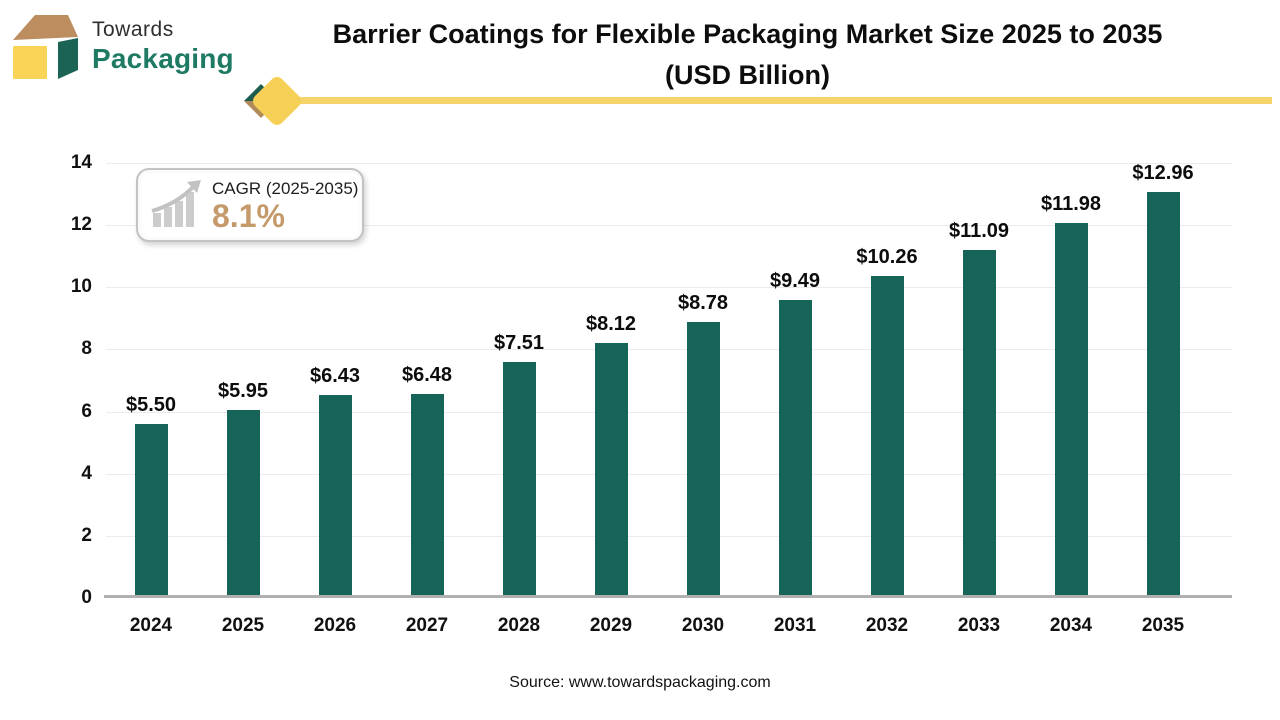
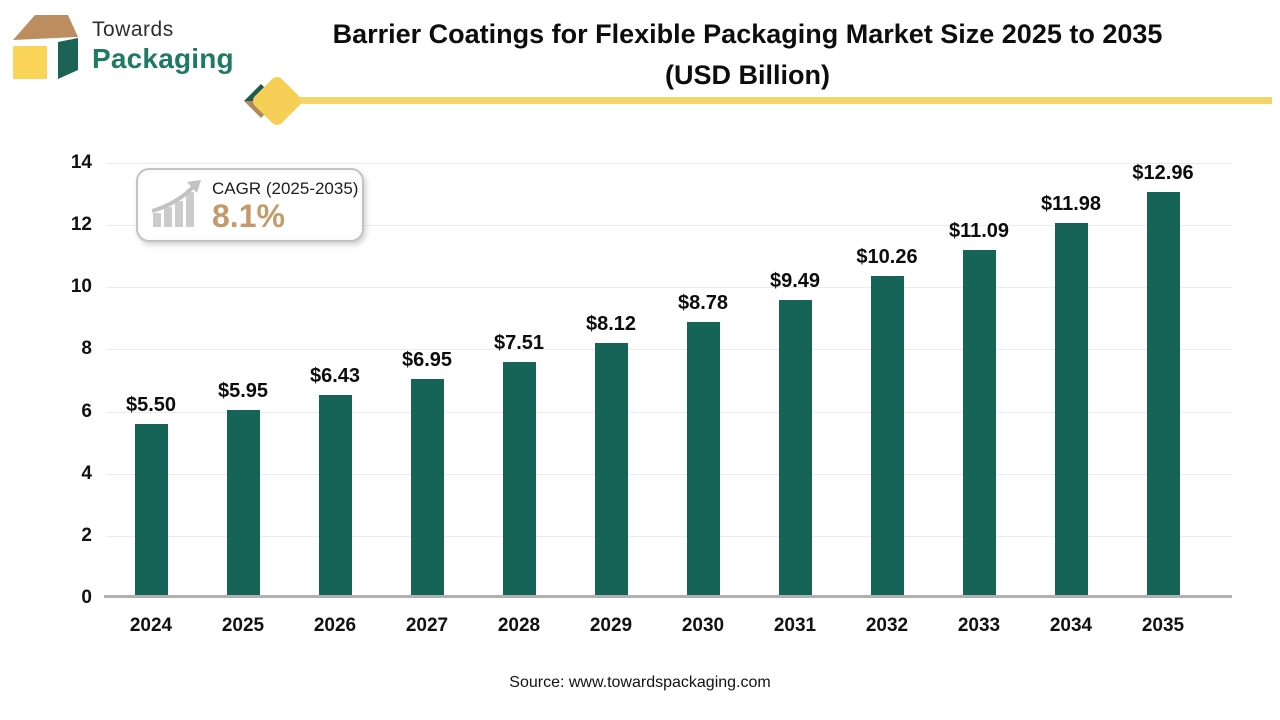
2027: $6.48 -> $6.95
